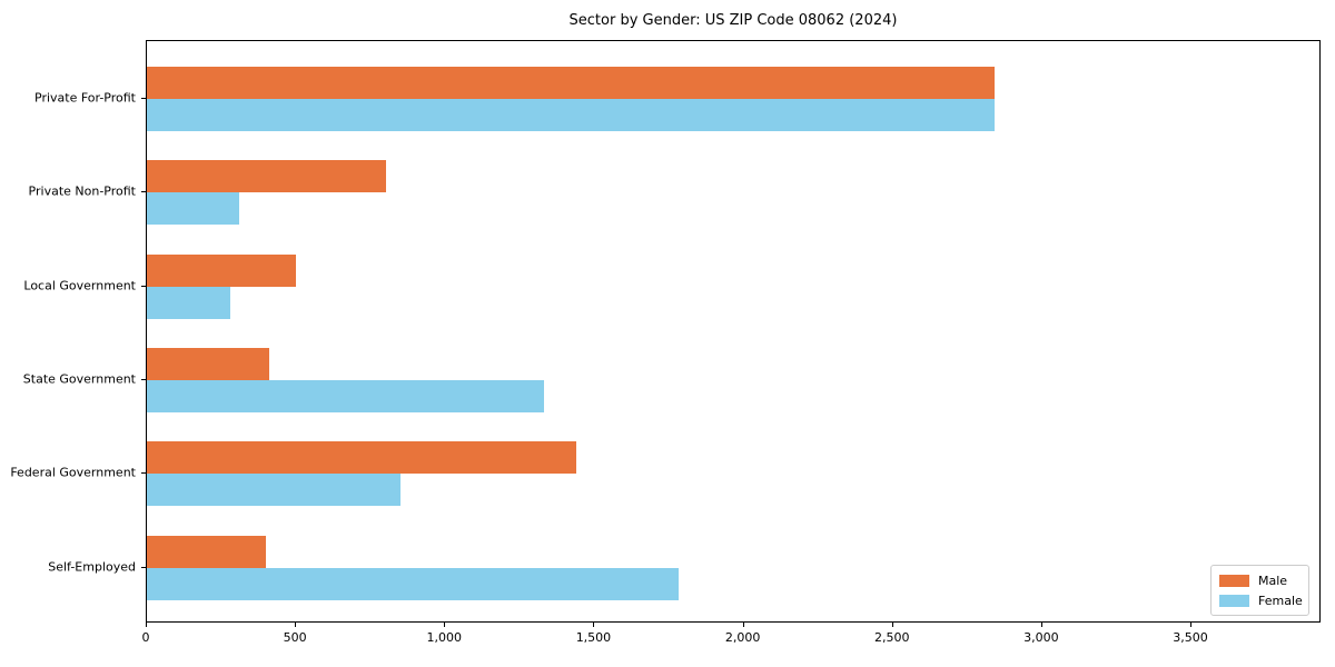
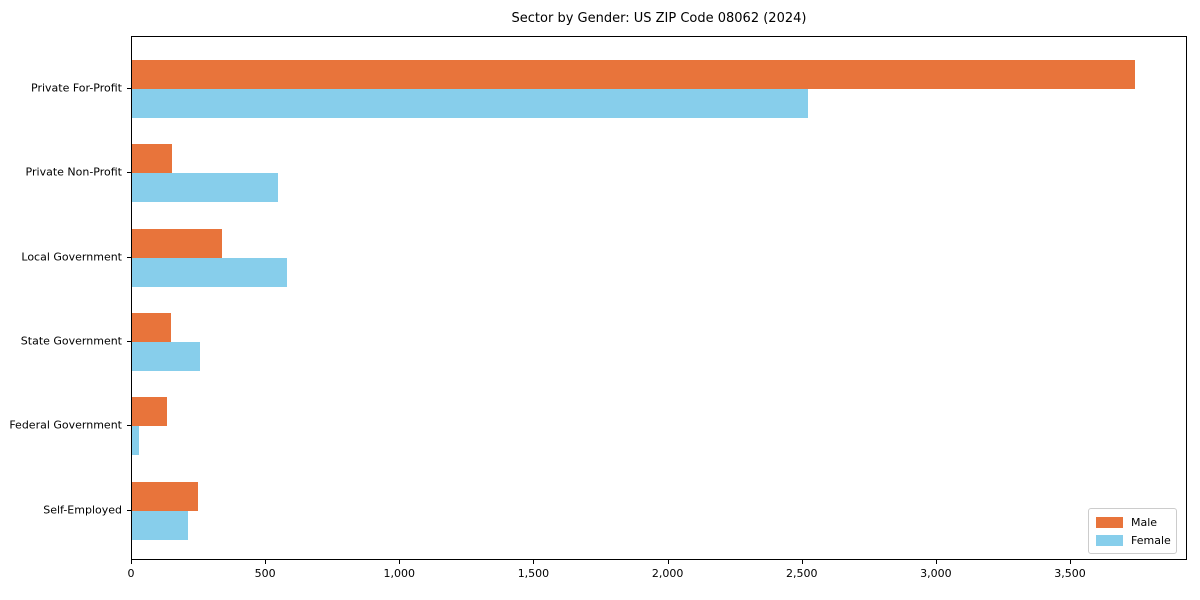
Male/Private For-Profit: 2840 -> 3740
Female/Private For-Profit: 2840 -> 2520
Male/Private Non-Profit: 800 -> 150
Female/Private Non-Profit: 310 -> 540
Male/Local Government: 500 -> 330
Female/Local Government: 280 -> 580
Male/State Government: 410 -> 140
Female/State Government: 1330 -> 250
Male/Federal Government: 1440 -> 130
Female/Federal Government: 850 -> 30
Male/Self-Employed: 400 -> 240
Female/Self-Employed: 1780 -> 210
